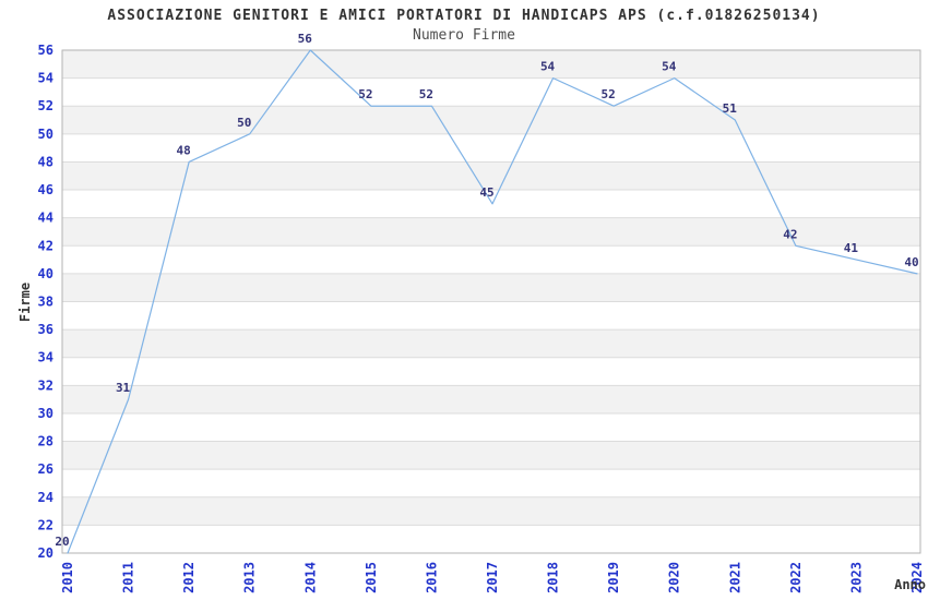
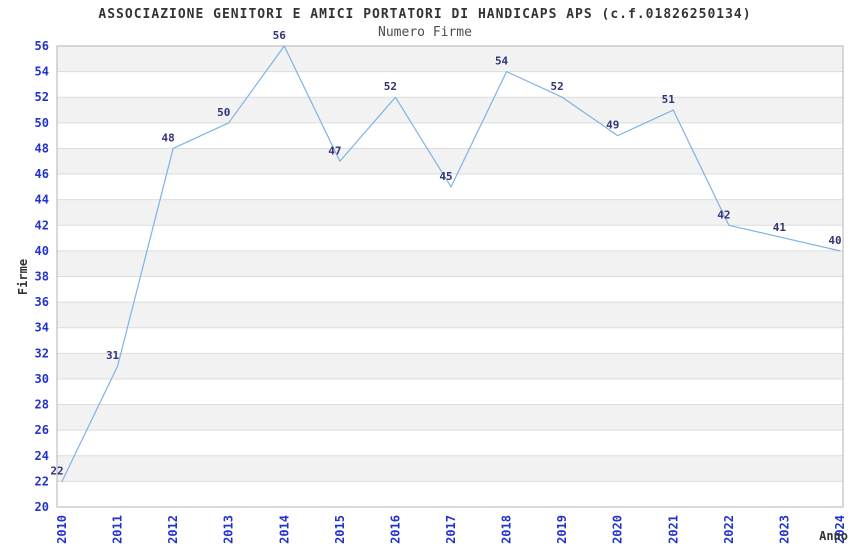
2010: 20 -> 22
2015: 52 -> 47
2020: 54 -> 49
